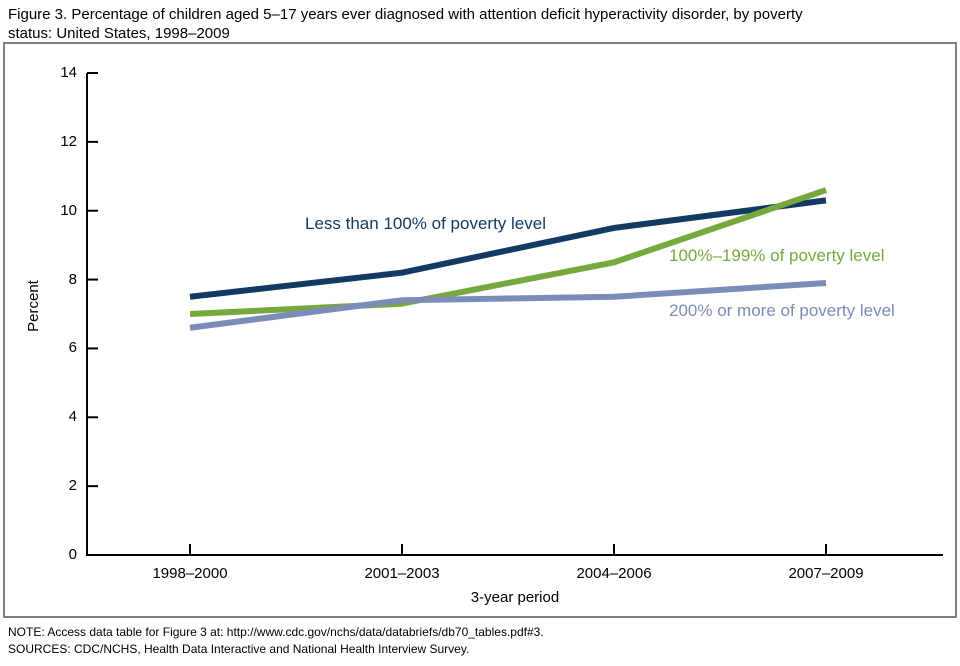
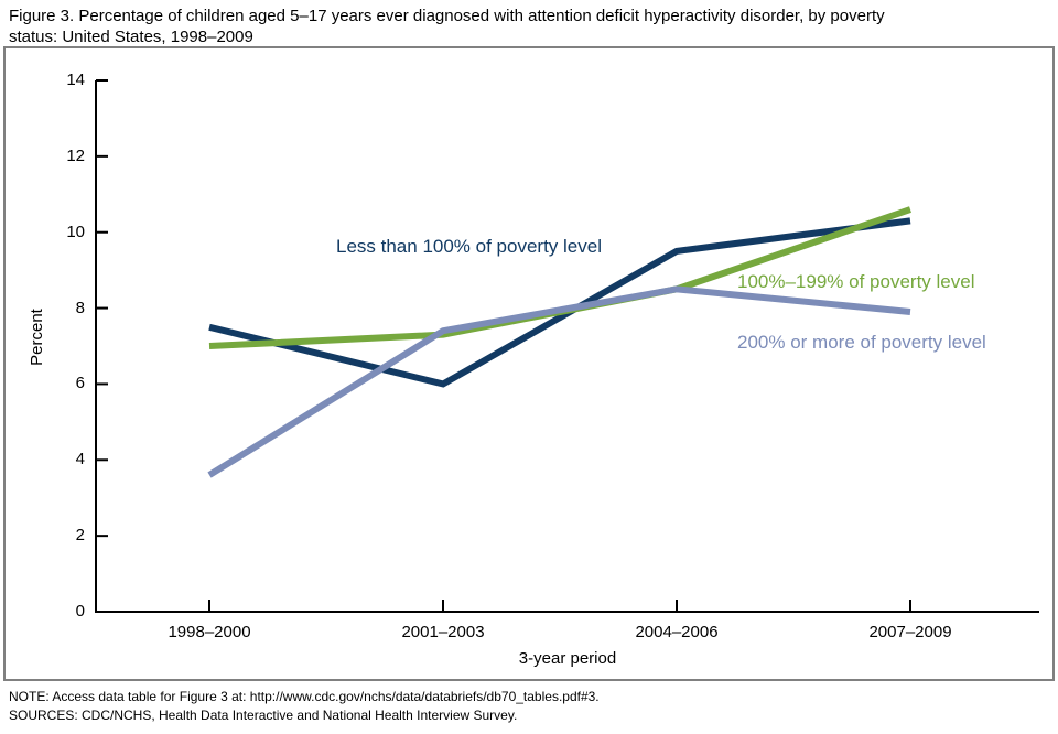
200% or more of poverty level/1998–2000: 6.6 -> 3.6
Less than 100% of poverty level/2001–2003: 8.2 -> 6.0
200% or more of poverty level/2004–2006: 7.5 -> 8.5
